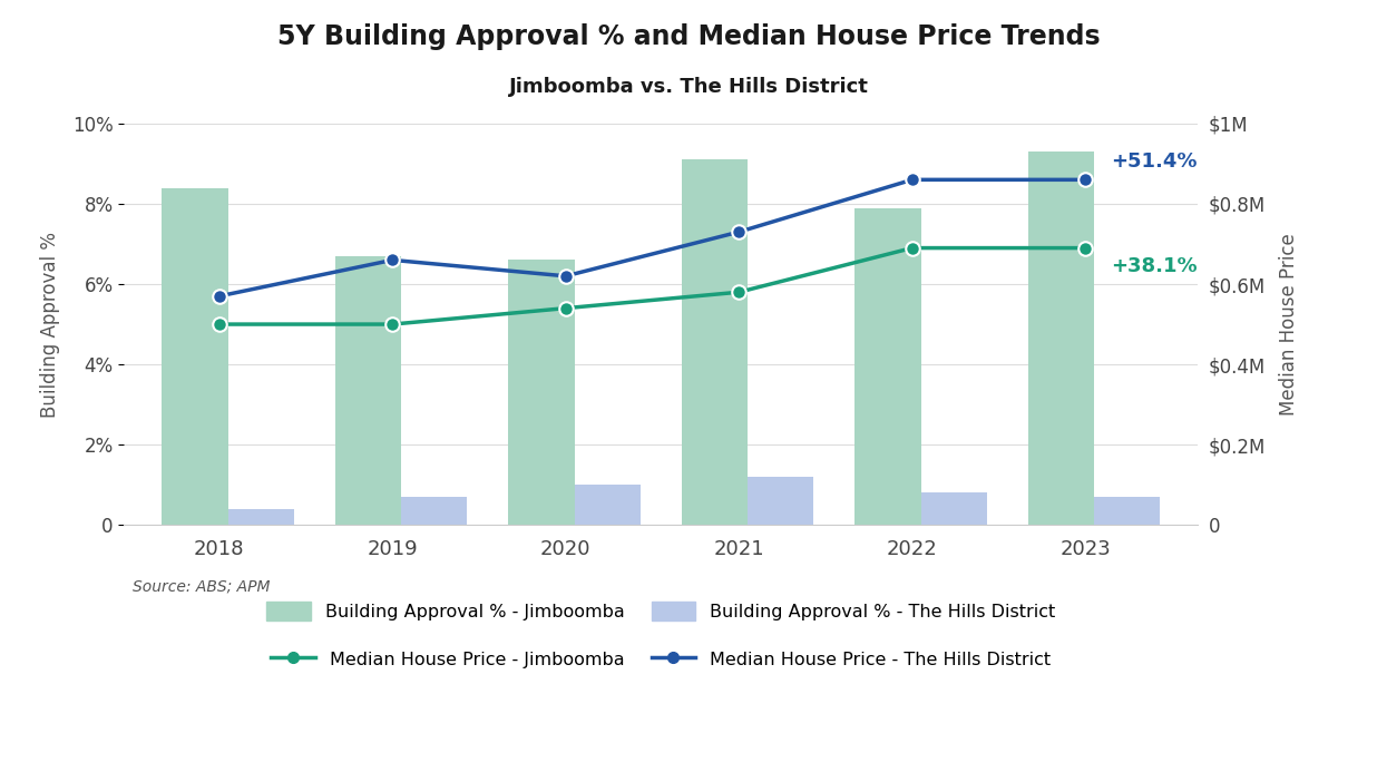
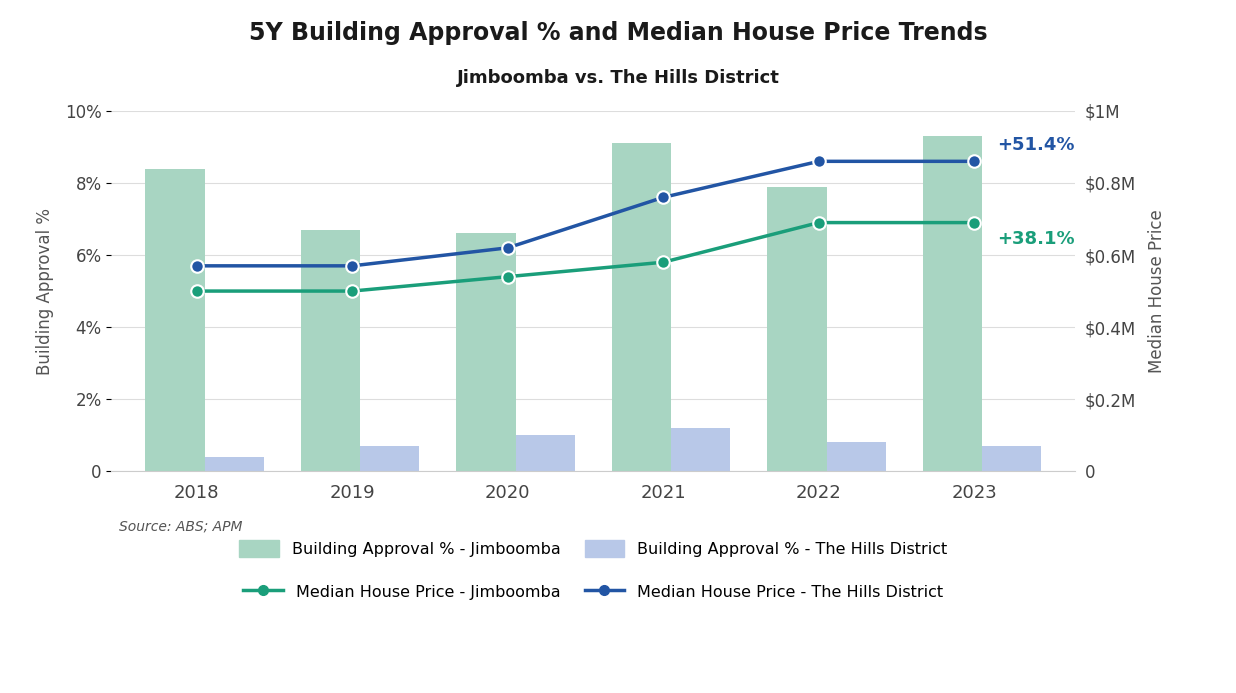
Median House Price - The Hills District/2019: $0.66M -> $0.57M
Median House Price - The Hills District/2021: $0.73M -> $0.76M
